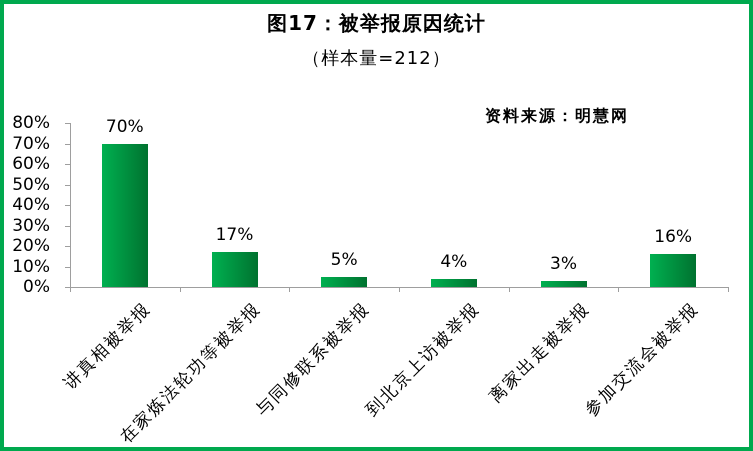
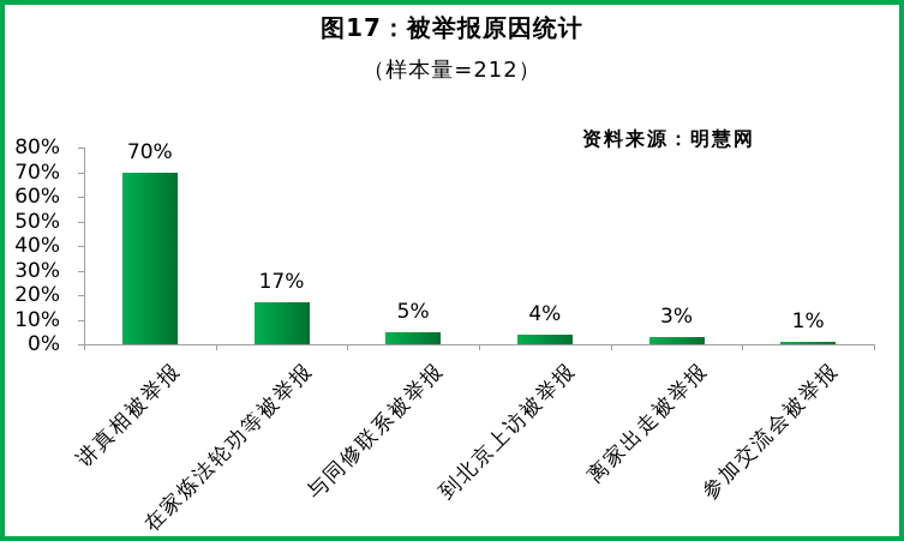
参加交流会被举报: 16% -> 1%
